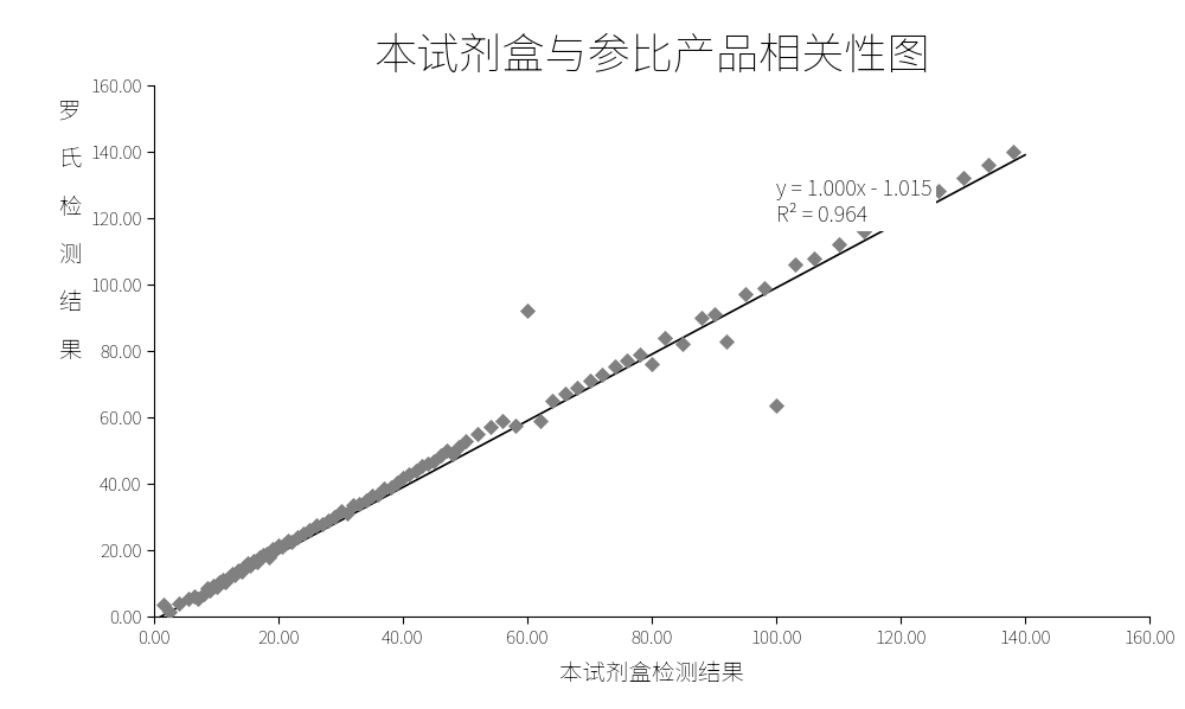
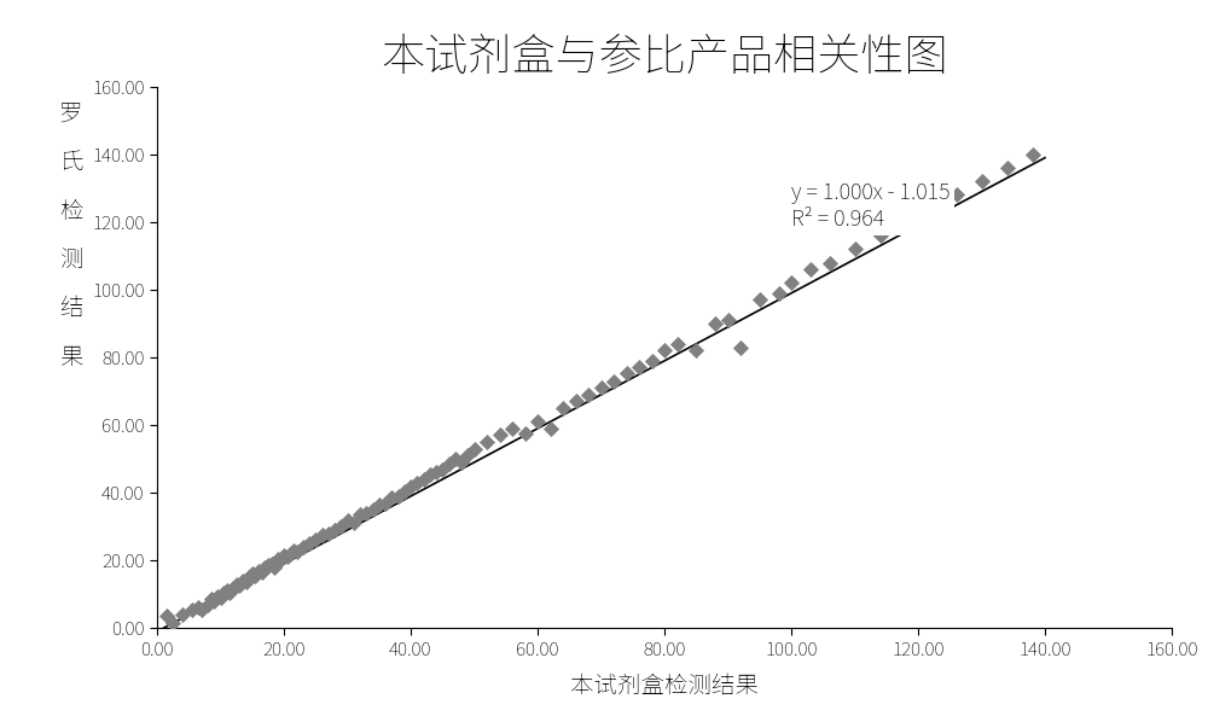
60.00: 92.0 -> 61.0
80.00: 76.0 -> 82.0
100.00: 63.5 -> 102.0
